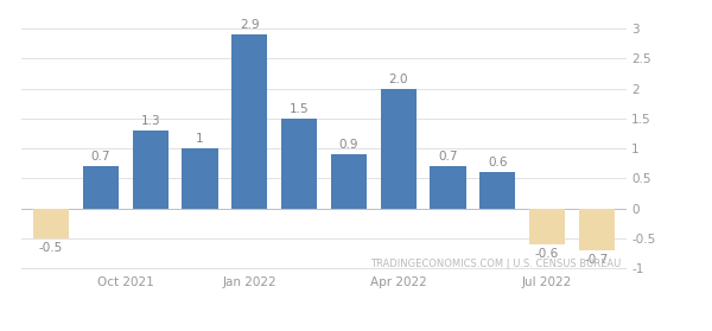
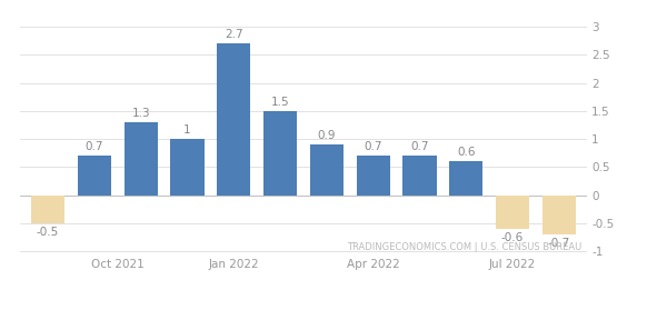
Jan 2022: 2.9 -> 2.7
Apr 2022: 2.0 -> 0.7
